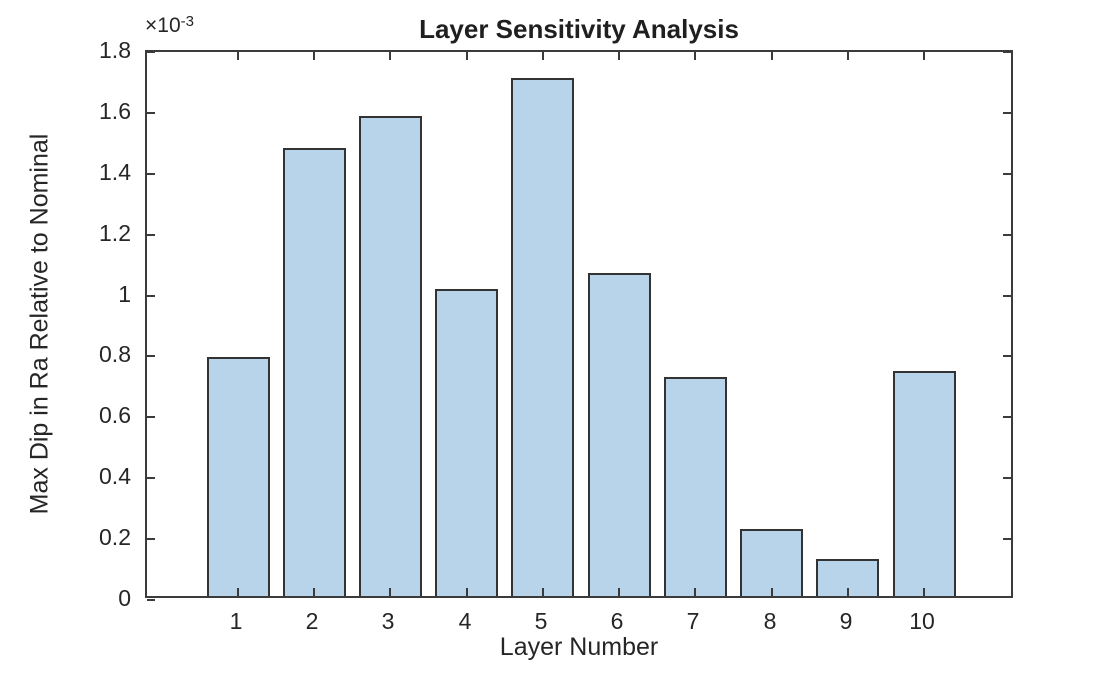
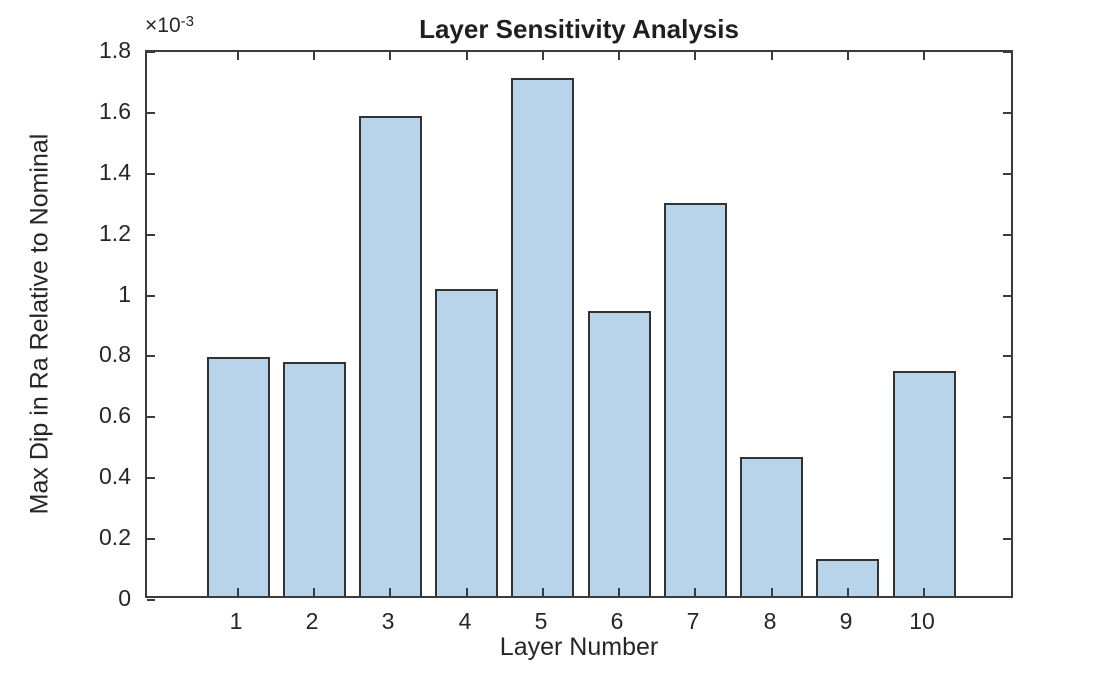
2: 1.47 -> 0.77
6: 1.06 -> 0.94
7: 0.72 -> 1.29
8: 0.22 -> 0.46
